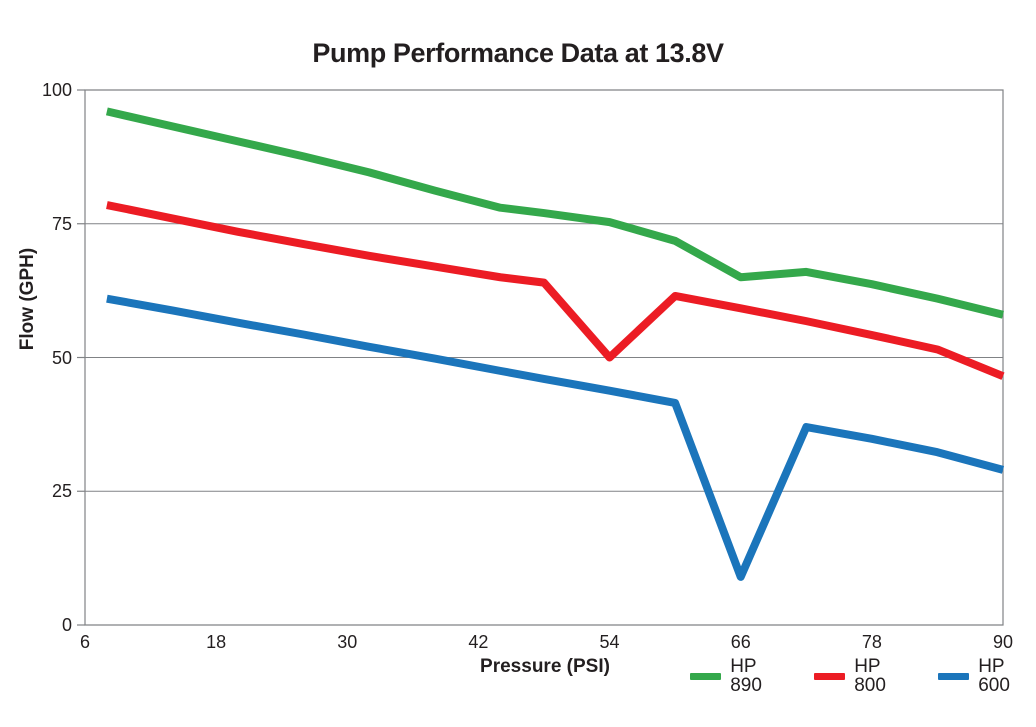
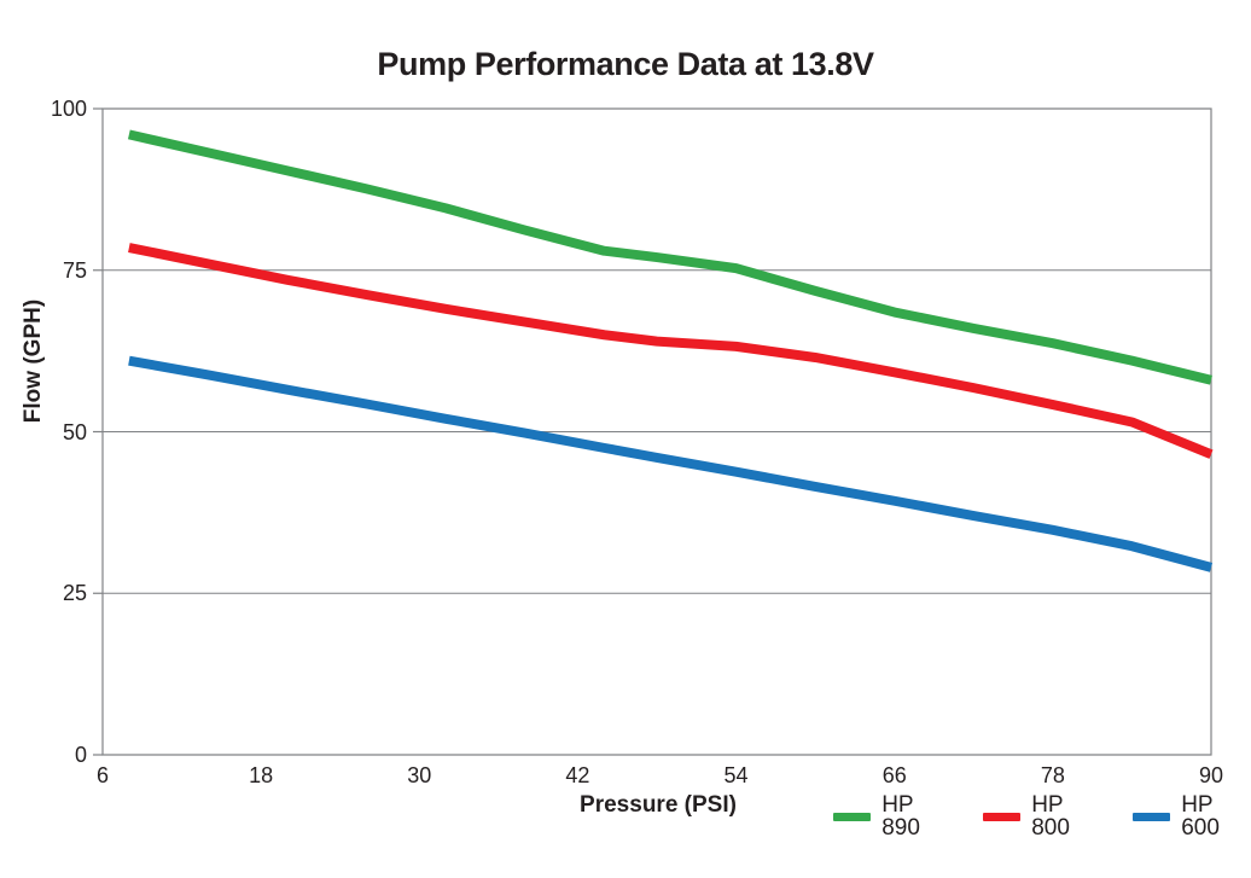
HP 800/54: 50 -> 63
HP 890/66: 65 -> 68
HP 600/66: 9 -> 39
